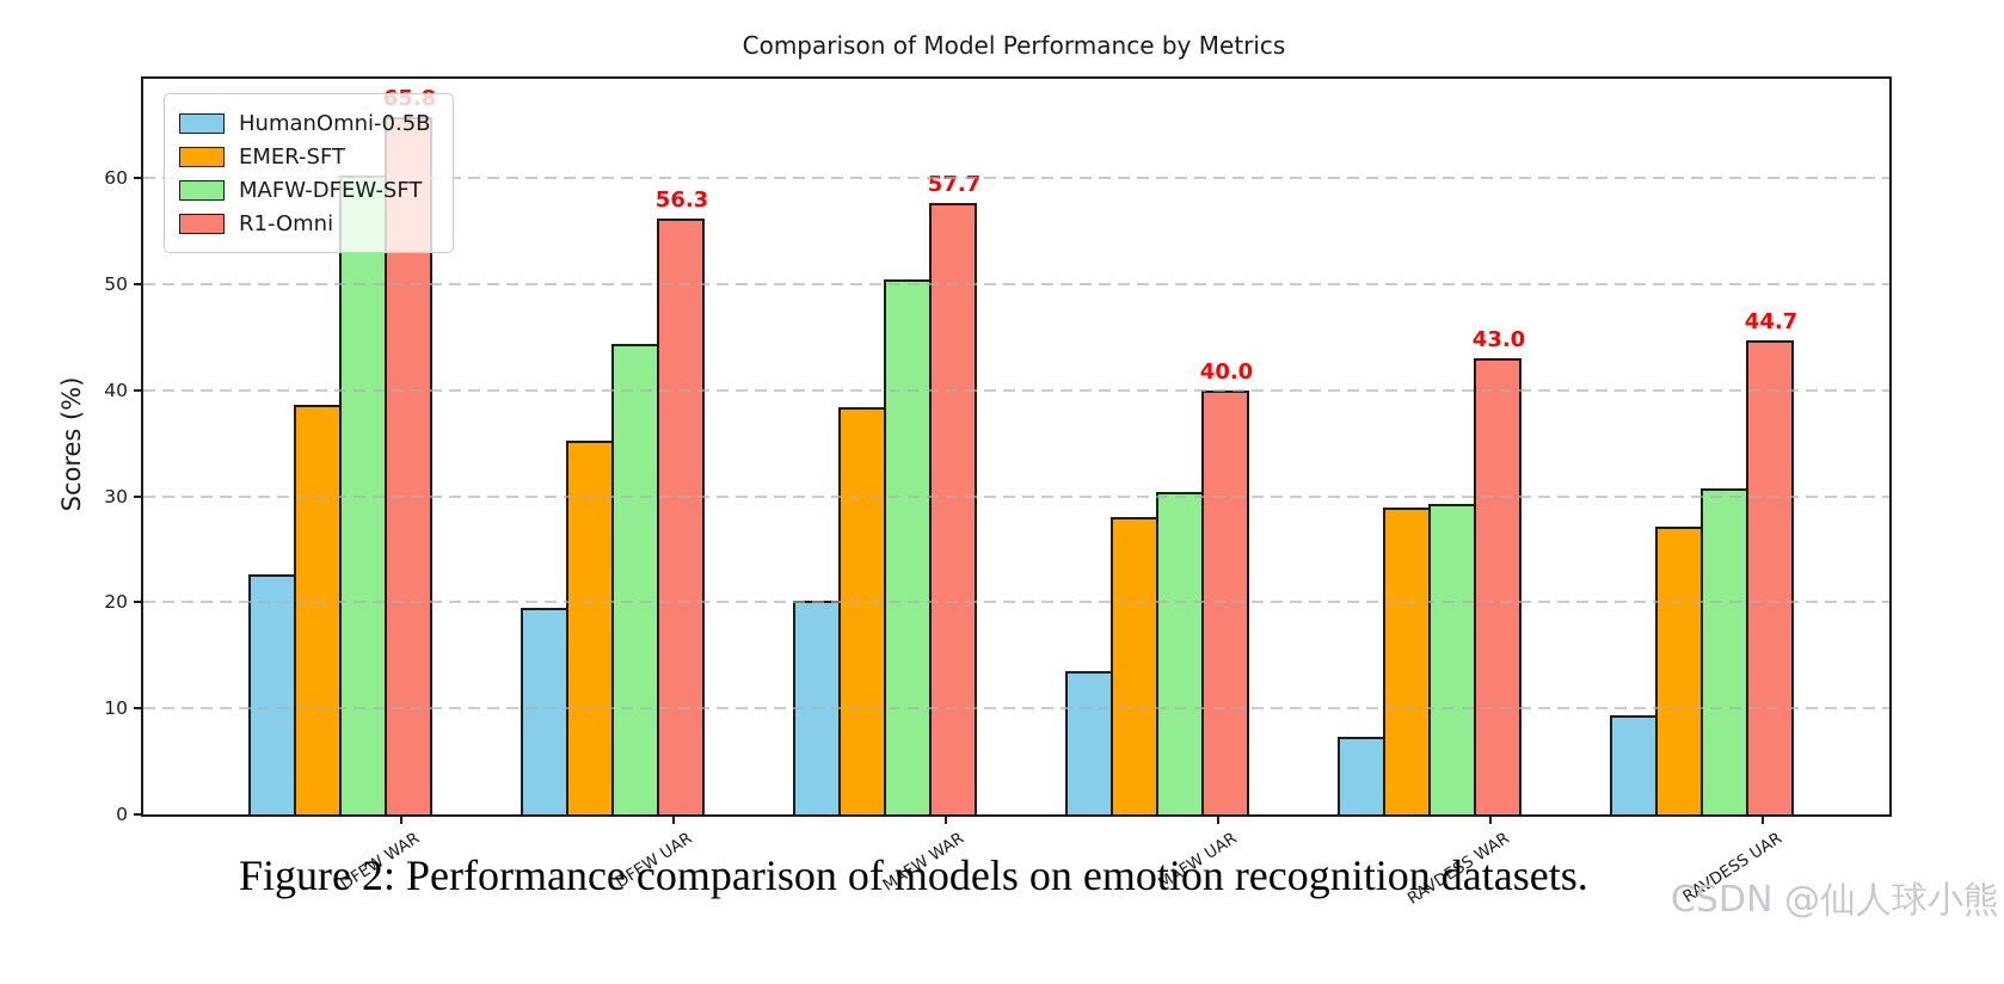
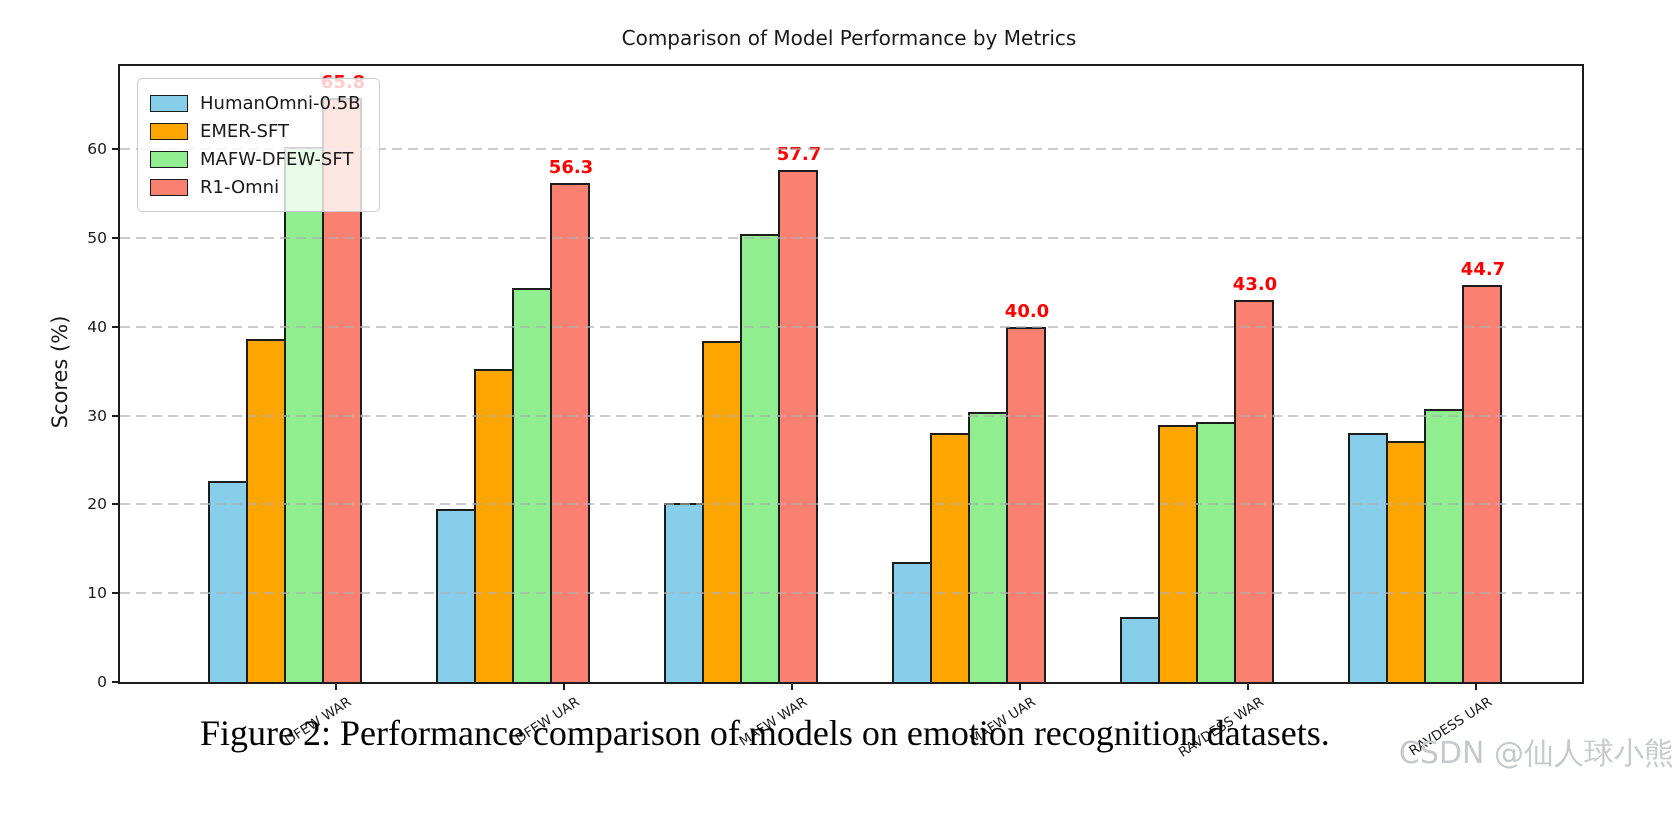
HumanOmni-0.5B/RAVDESS UAR: 9 -> 28
